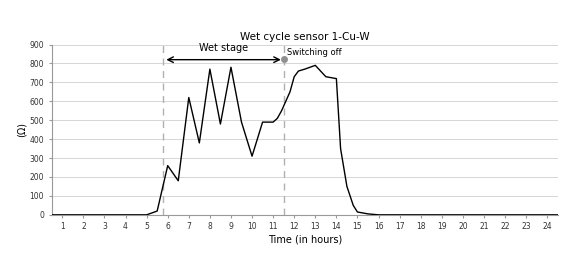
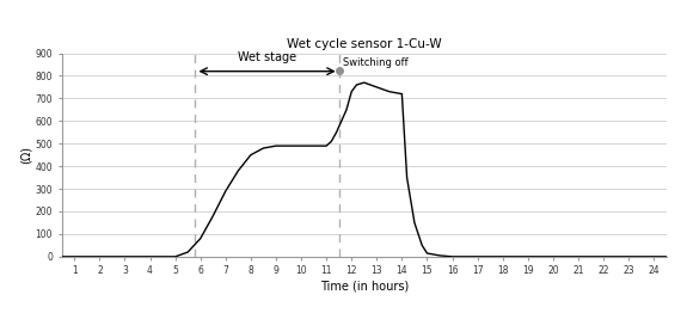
6: 260 -> 80
7: 620 -> 290
8: 770 -> 450
9: 780 -> 490
10: 310 -> 490
13: 790 -> 750
